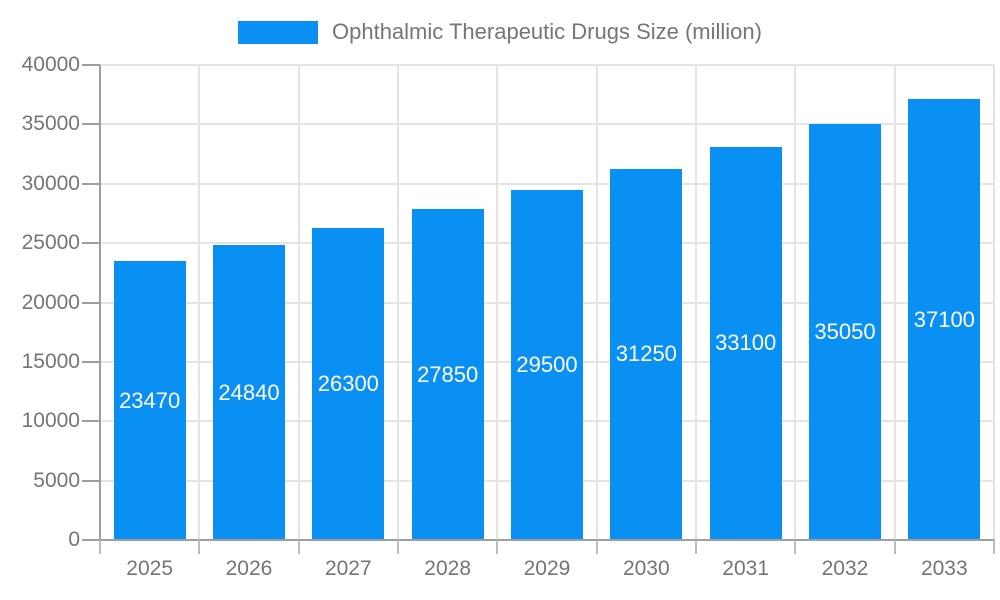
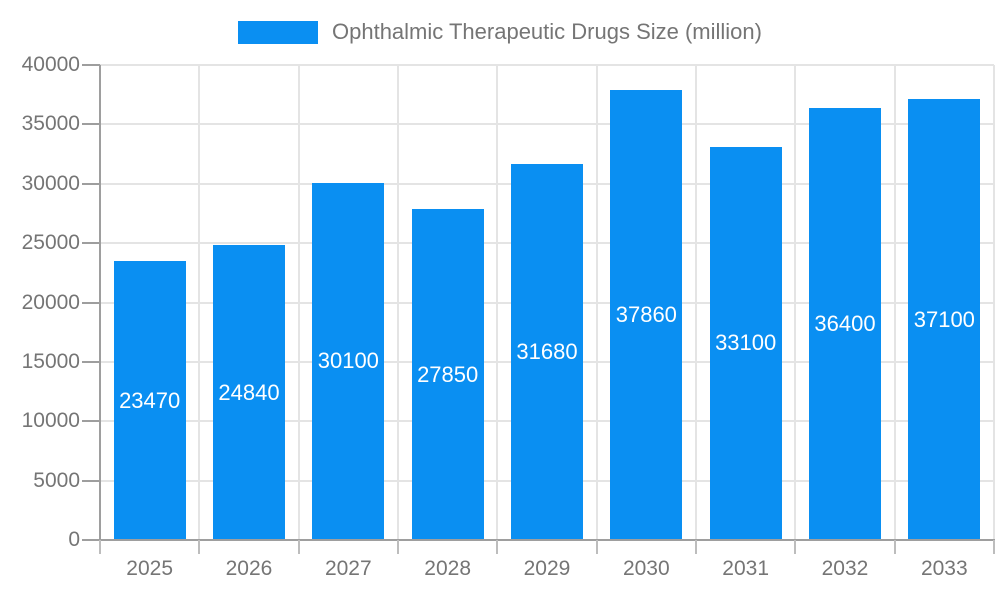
2027: 26300 -> 30100
2029: 29500 -> 31680
2030: 31250 -> 37860
2032: 35050 -> 36400
